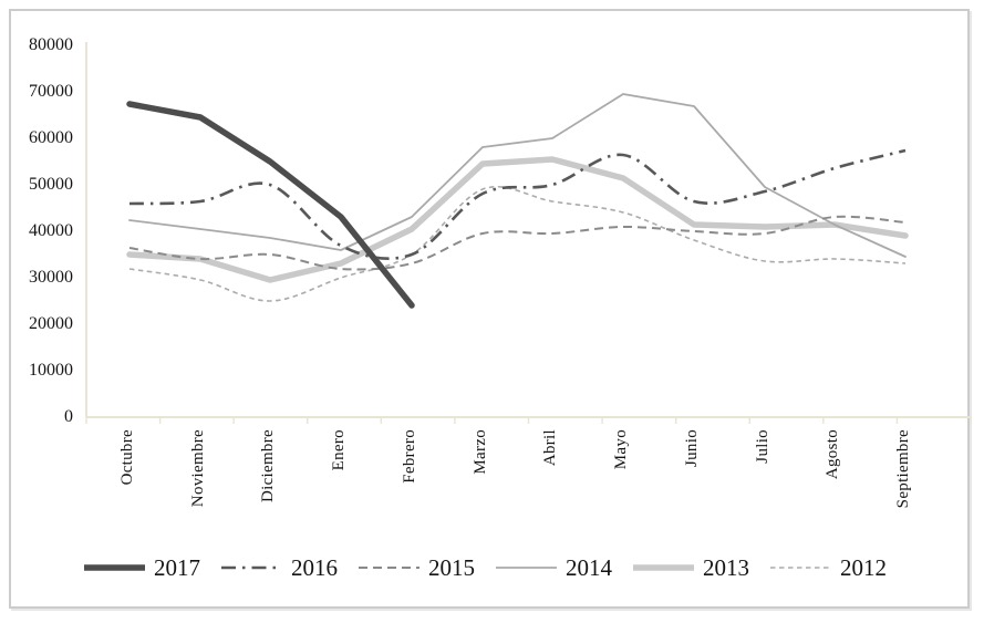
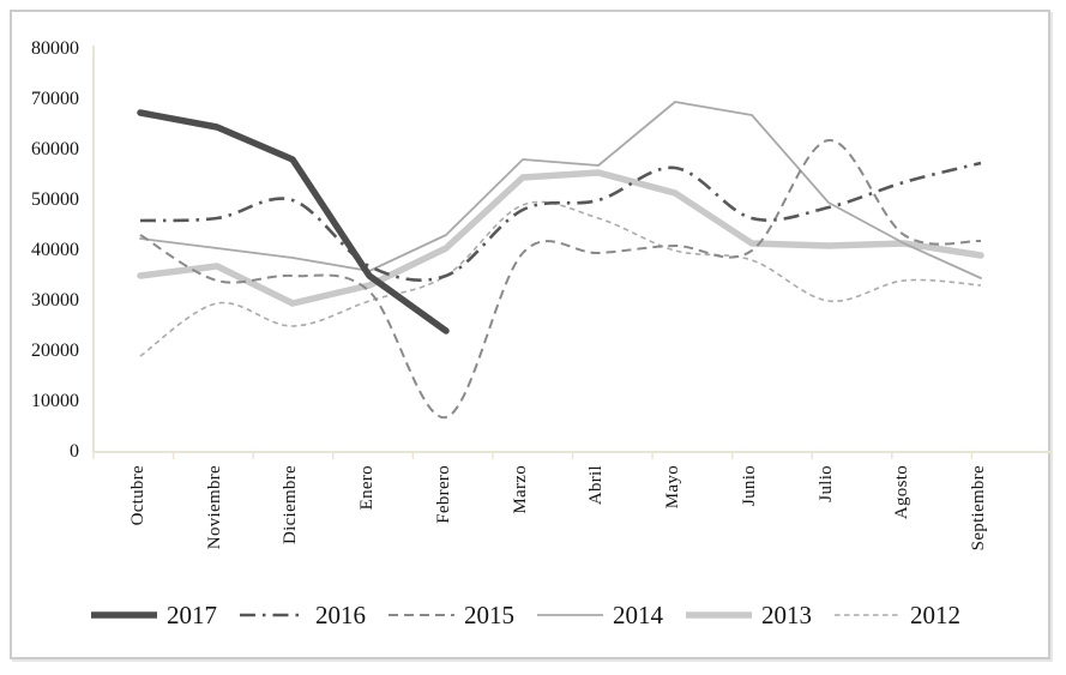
2015/Octubre: 36000 -> 43000
2012/Octubre: 32000 -> 19000
2013/Noviembre: 34000 -> 37000
2017/Diciembre: 55000 -> 58000
2017/Enero: 43000 -> 35000
2015/Febrero: 33000 -> 7000
2014/Abril: 60000 -> 57000
2012/Mayo: 44000 -> 40000
2015/Julio: 40000 -> 62000
2012/Julio: 34000 -> 30000
